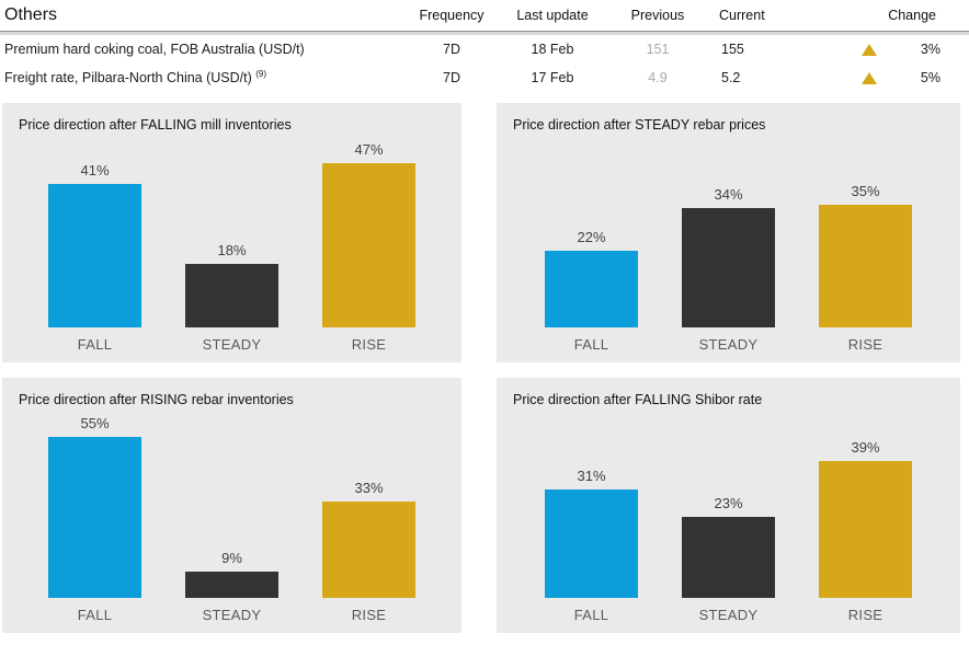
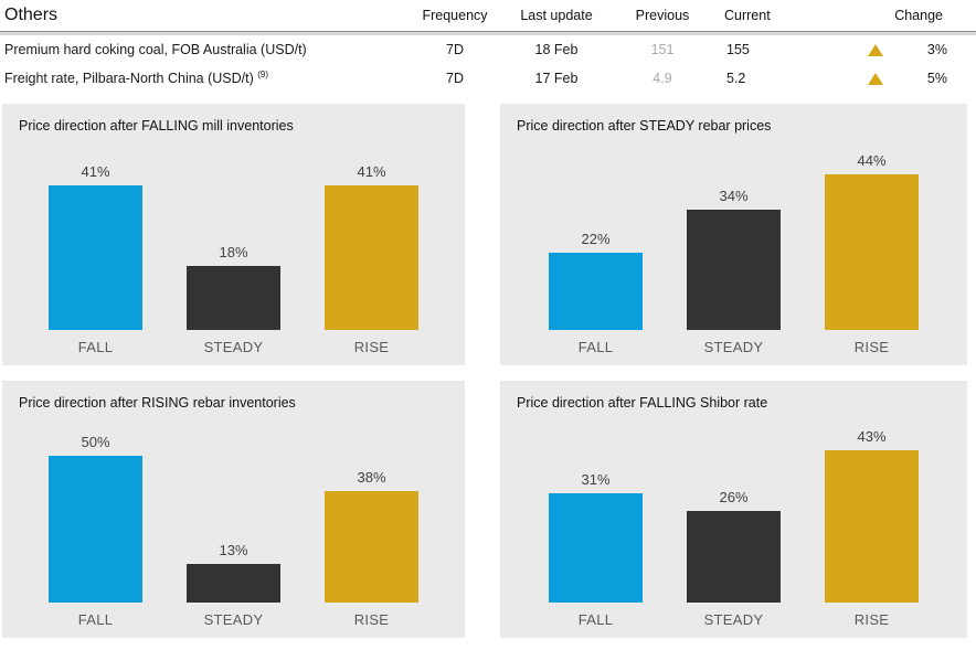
Price direction after FALLING mill inventories/RISE: 47% -> 41%
Price direction after STEADY rebar prices/RISE: 35% -> 44%
Price direction after RISING rebar inventories/FALL: 55% -> 50%
Price direction after RISING rebar inventories/STEADY: 9% -> 13%
Price direction after RISING rebar inventories/RISE: 33% -> 38%
Price direction after FALLING Shibor rate/STEADY: 23% -> 26%
Price direction after FALLING Shibor rate/RISE: 39% -> 43%
